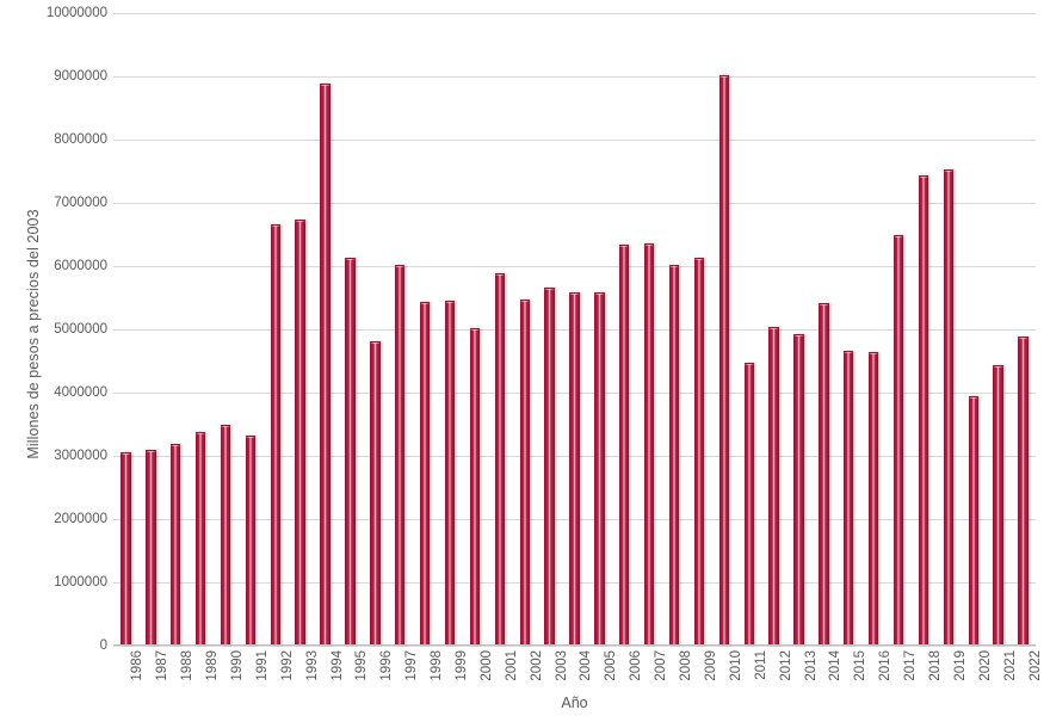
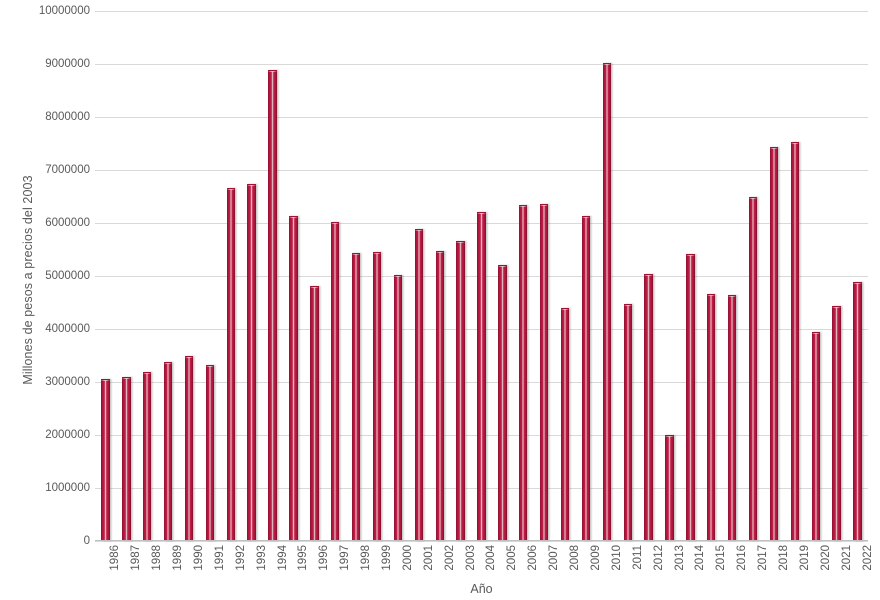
2004: 5600000 -> 6200000
2005: 5600000 -> 5200000
2008: 6000000 -> 4400000
2013: 4900000 -> 2000000
